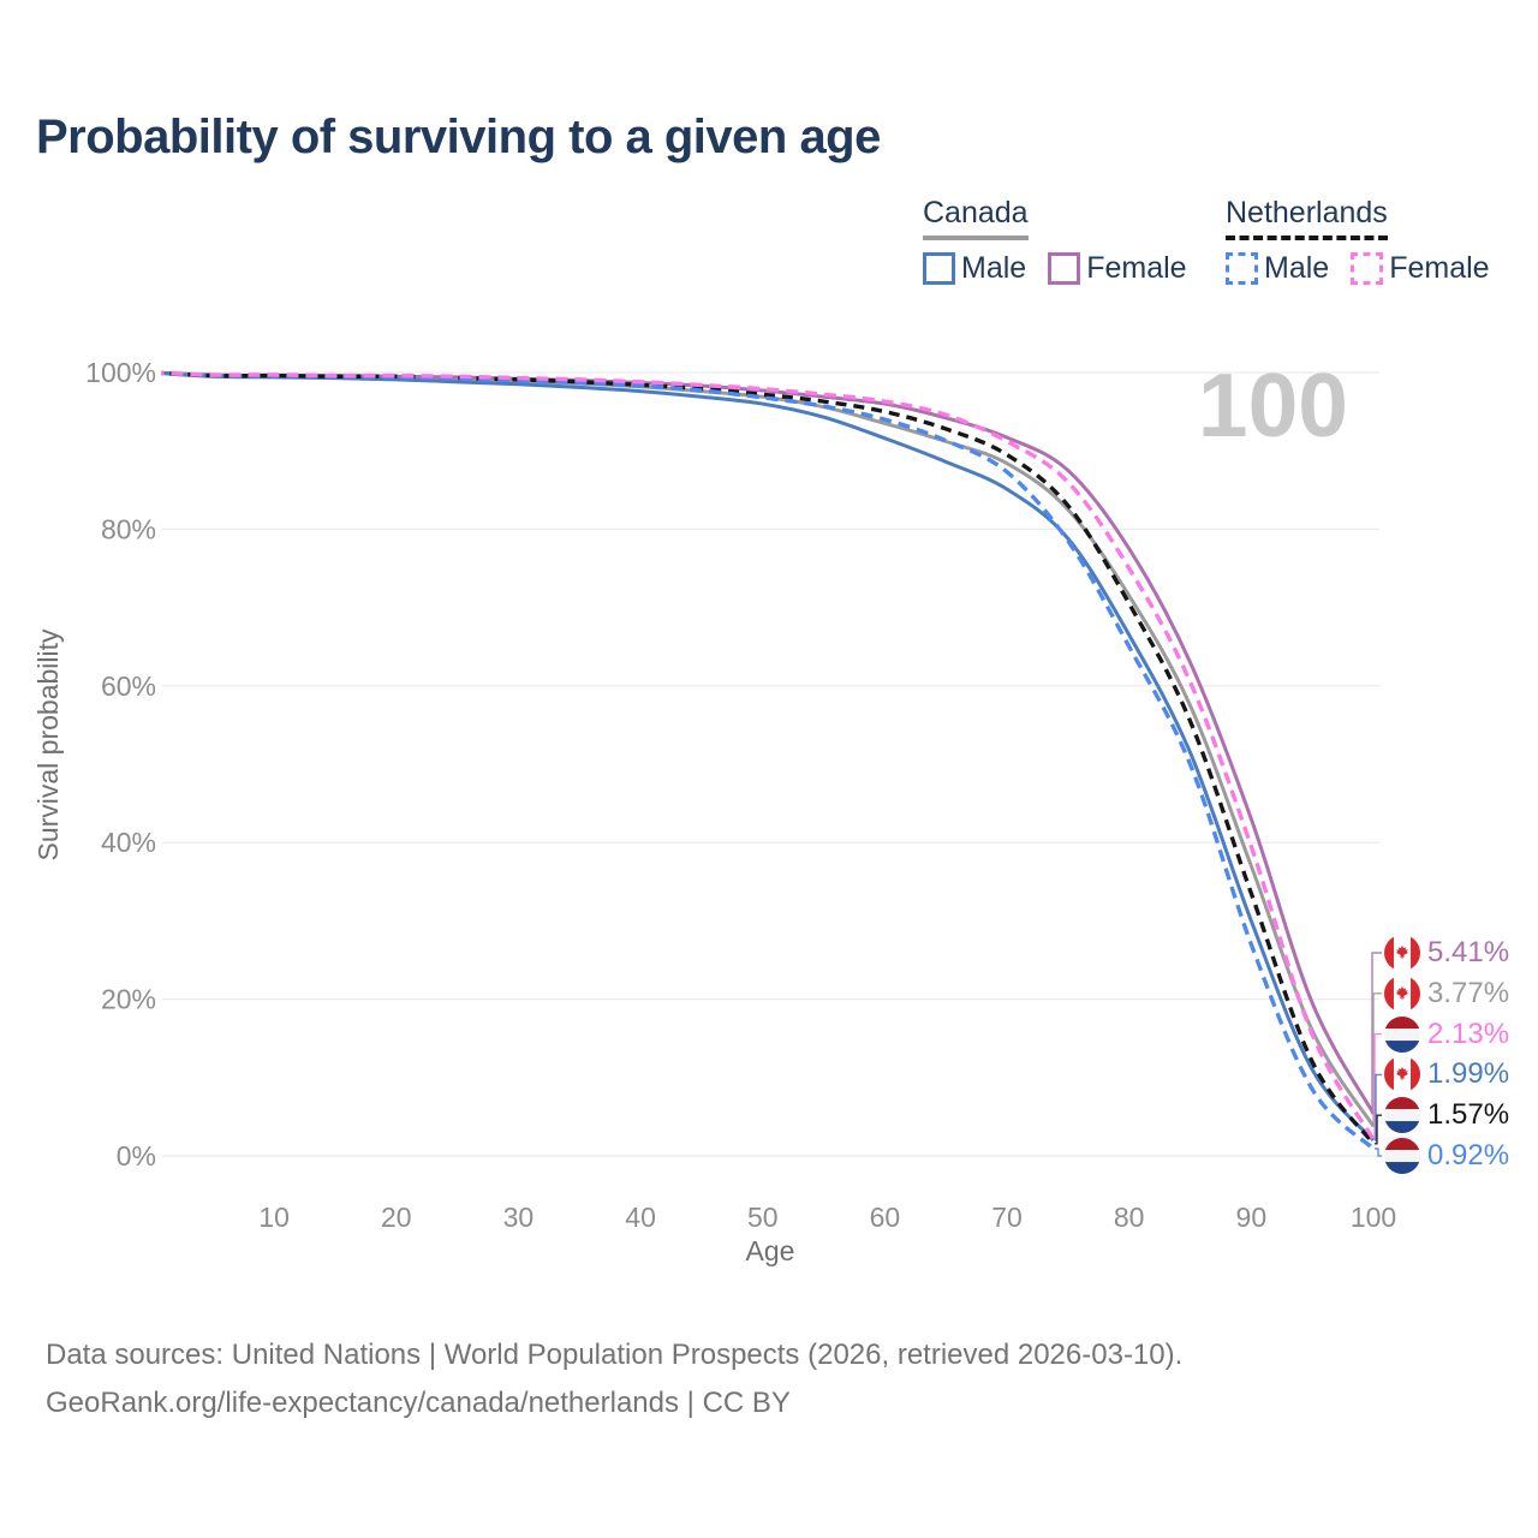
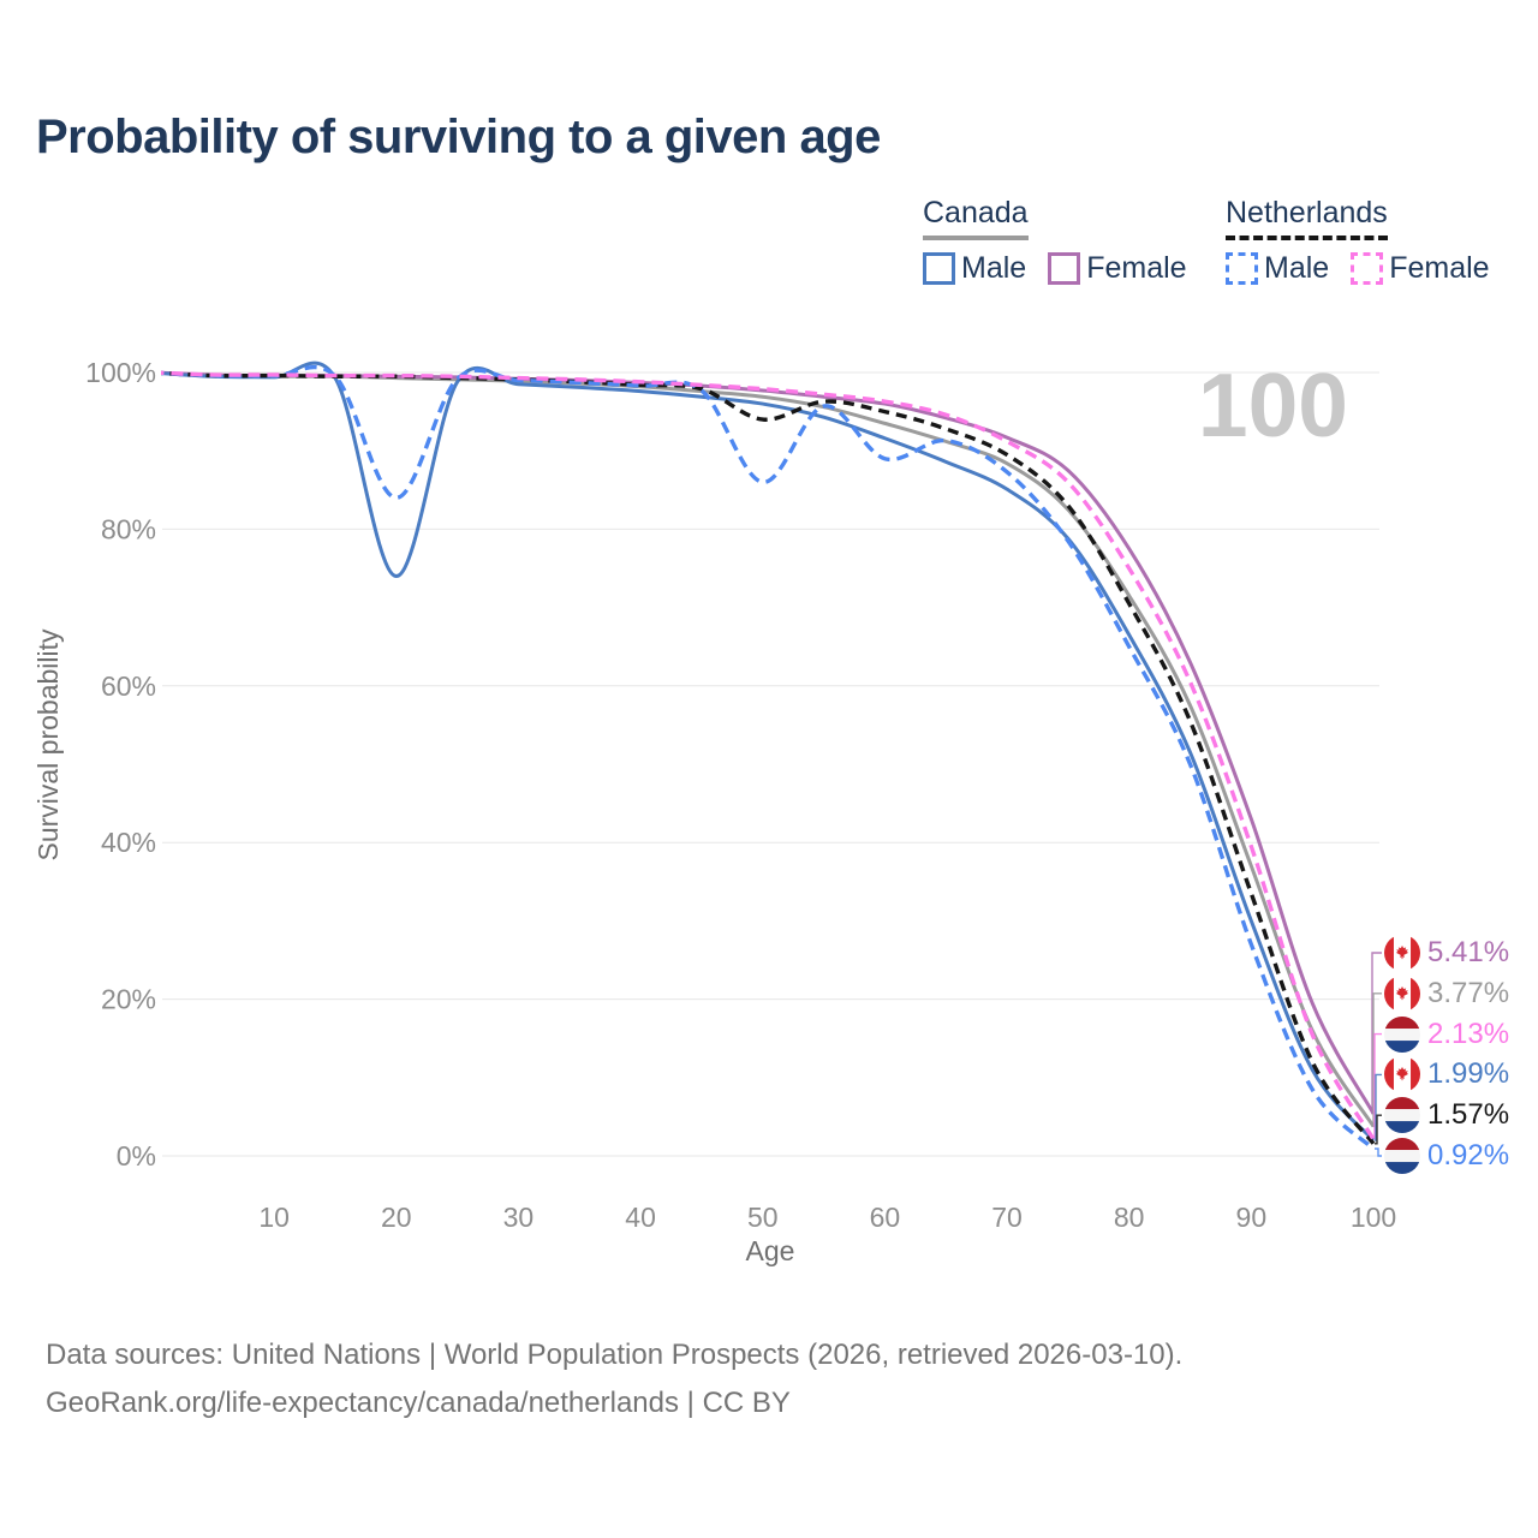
Canada Male/20: 99% -> 74%
Netherlands Male/20: 99% -> 84%
Netherlands/50: 97% -> 94%
Netherlands Male/50: 97% -> 86%
Netherlands Male/60: 94% -> 89%
